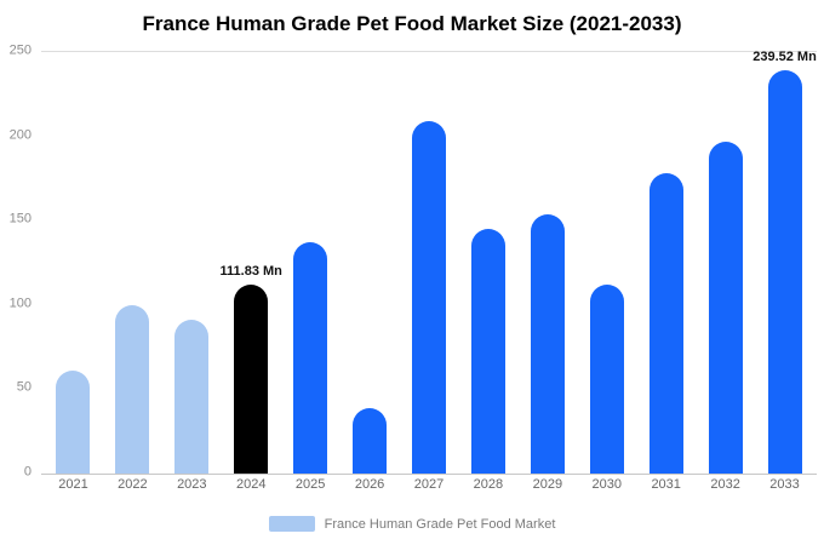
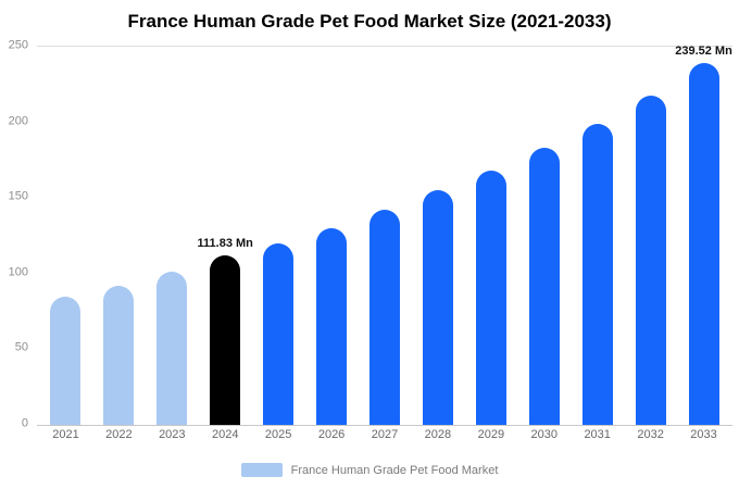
2021: 61 -> 85
2022: 100 -> 92
2023: 91 -> 101
2025: 137 -> 120
2026: 39 -> 130
2027: 209 -> 142
2028: 145 -> 155
2029: 154 -> 168
2030: 112 -> 183
2031: 178 -> 199
2032: 197 -> 218
